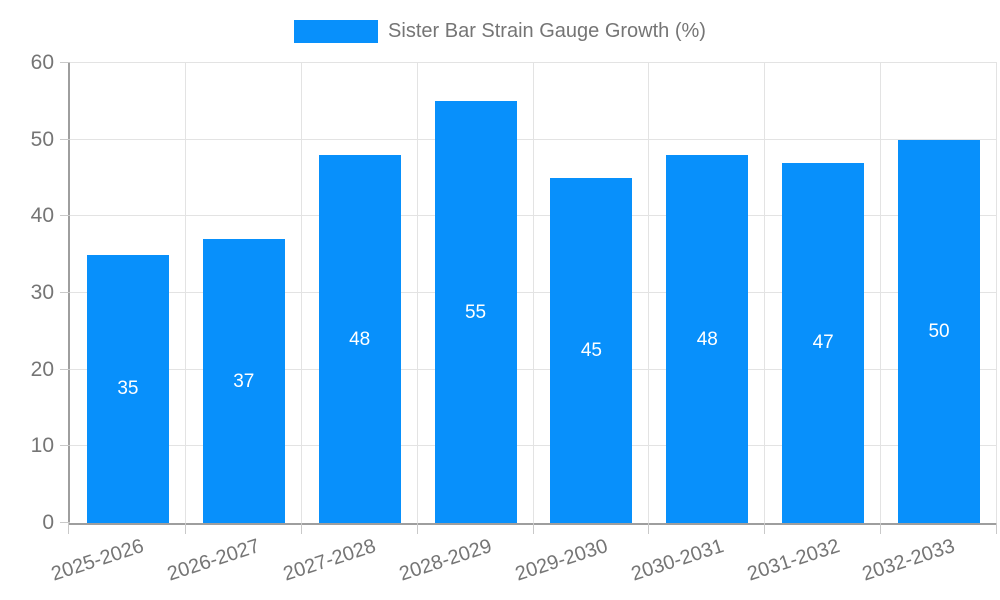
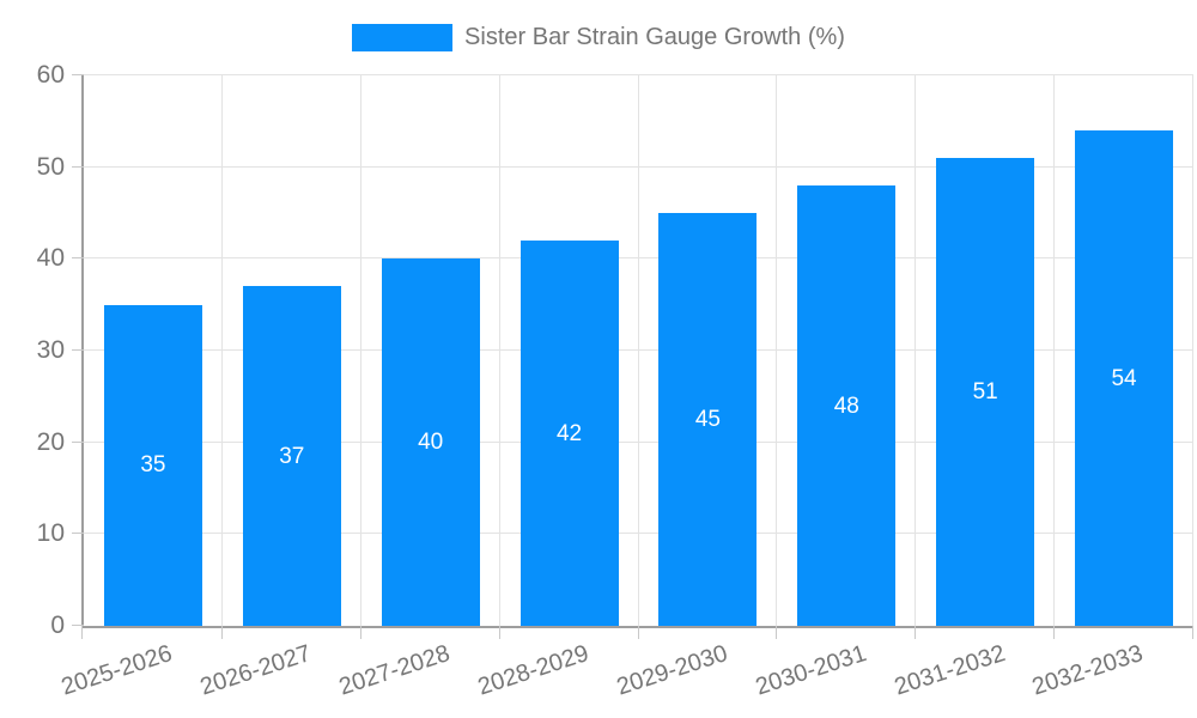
2027-2028: 48 -> 40
2028-2029: 55 -> 42
2031-2032: 47 -> 51
2032-2033: 50 -> 54
